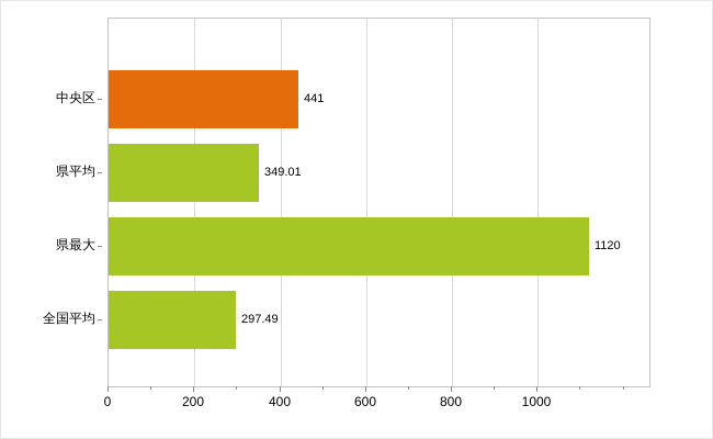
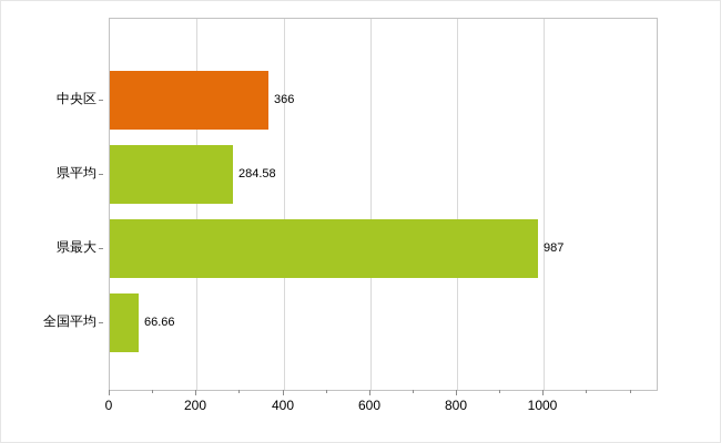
中央区: 441 -> 366
県平均: 349.01 -> 284.58
県最大: 1120 -> 987
全国平均: 297.49 -> 66.66
